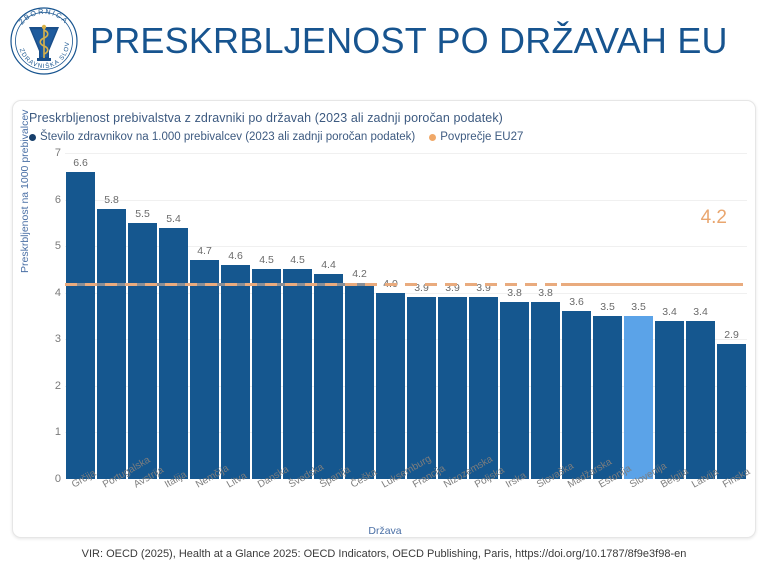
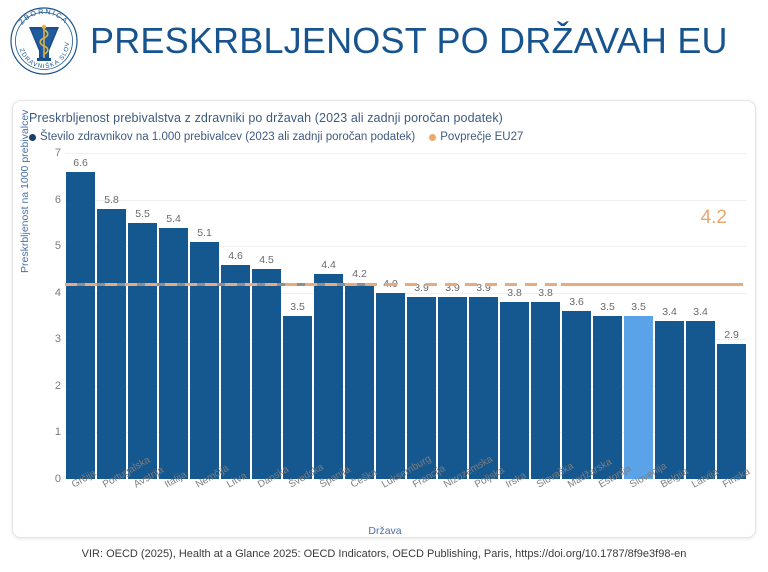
Nemčija: 4.7 -> 5.1
Švedska: 4.5 -> 3.5
